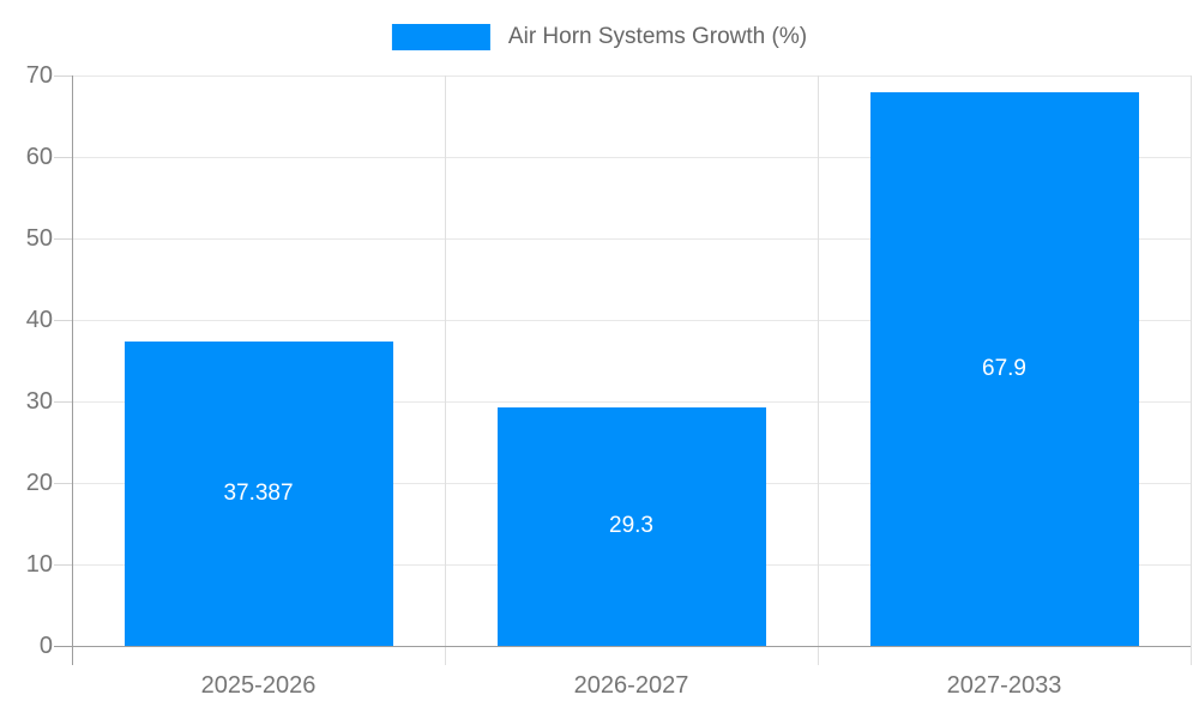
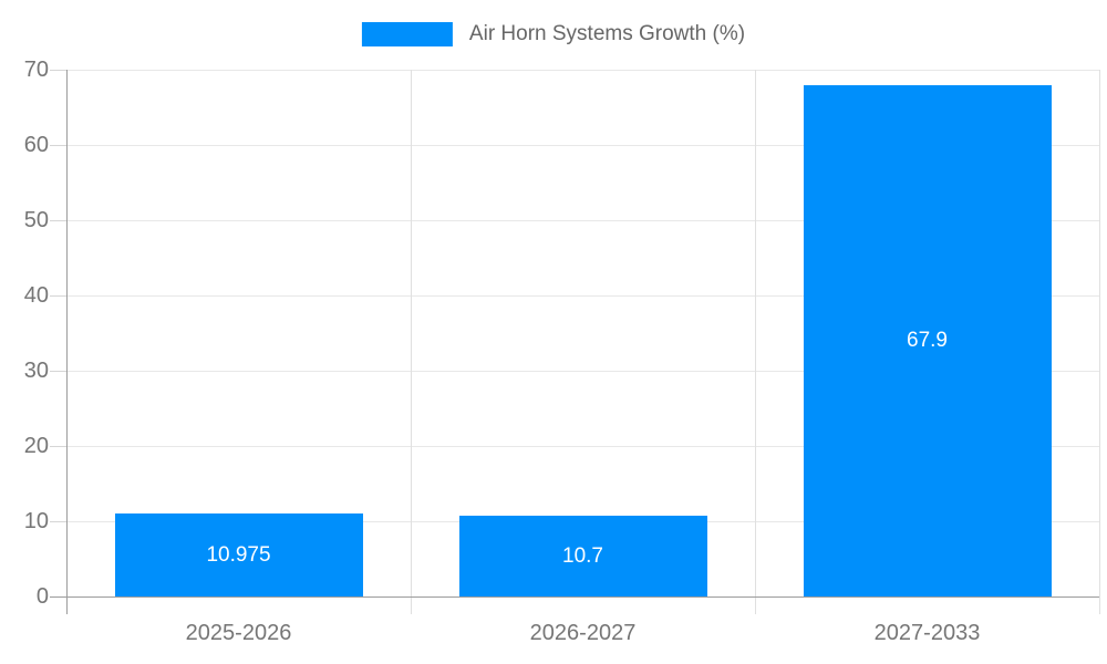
2025-2026: 37.387 -> 10.975
2026-2027: 29.3 -> 10.7
